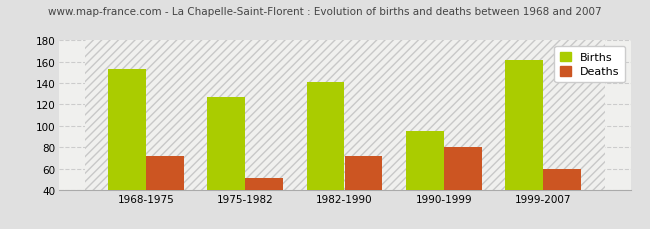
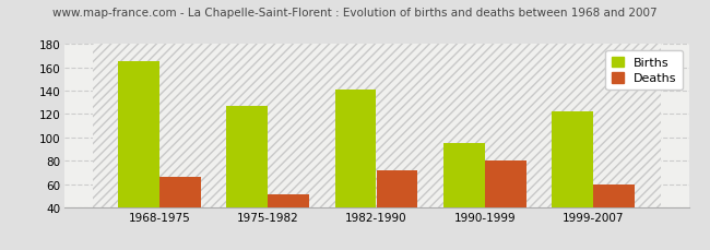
Births/1968-1975: 153 -> 165
Deaths/1968-1975: 72 -> 66
Births/1999-2007: 162 -> 122
